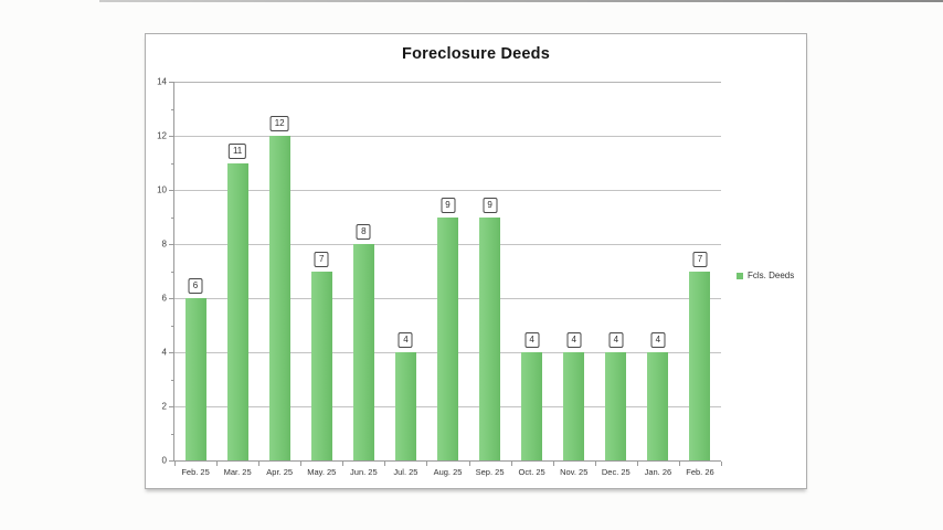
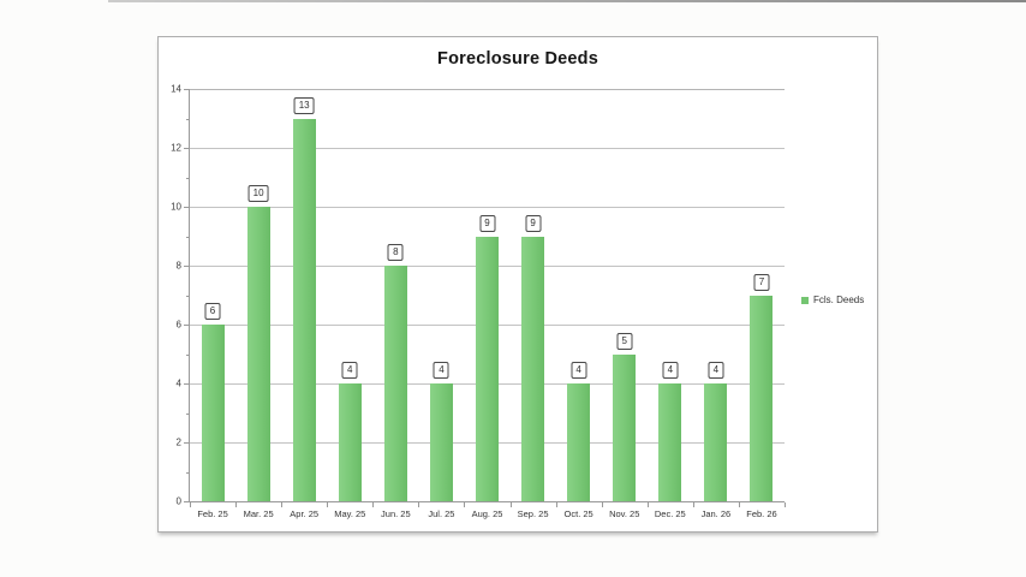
Mar. 25: 11 -> 10
Apr. 25: 12 -> 13
May. 25: 7 -> 4
Nov. 25: 4 -> 5
